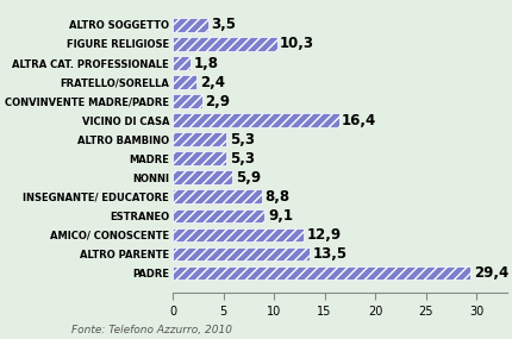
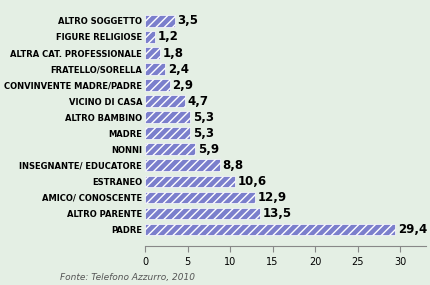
FIGURE RELIGIOSE: 10,3 -> 1,2
VICINO DI CASA: 16,4 -> 4,7
ESTRANEO: 9,1 -> 10,6
